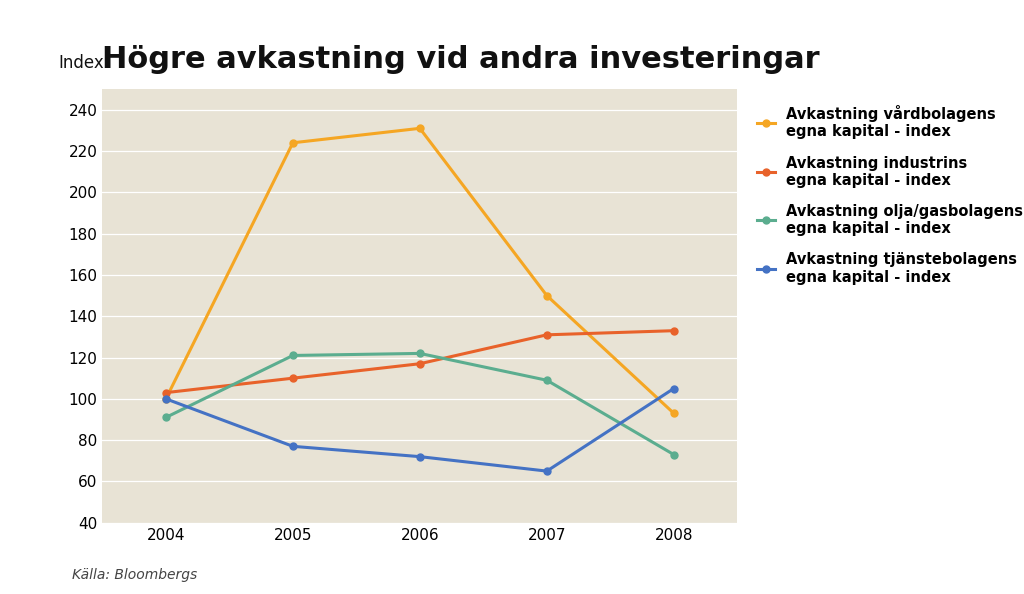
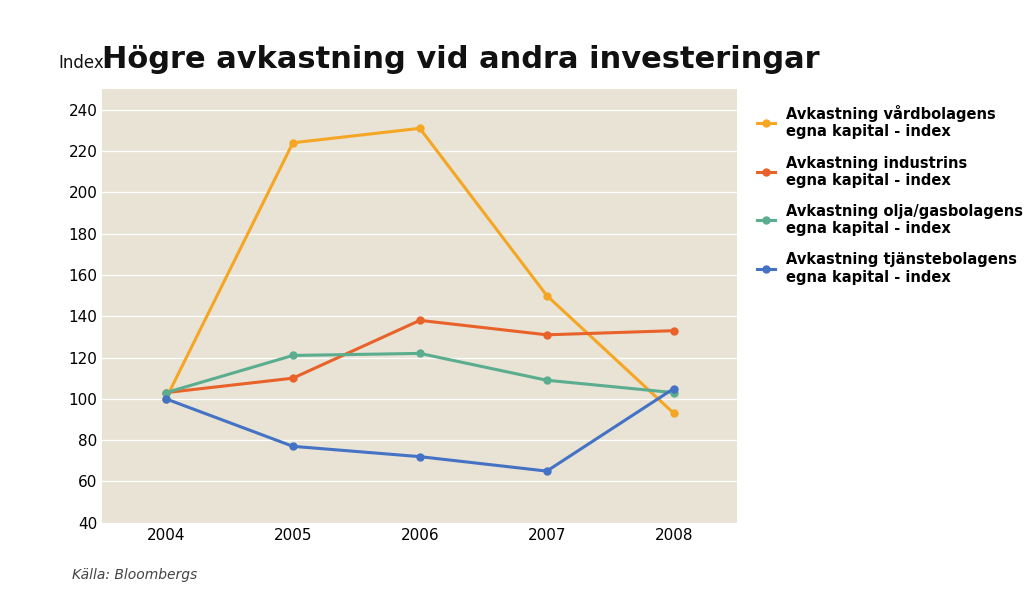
Avkastning olja/gasbolagens egna kapital - index/2004: 91 -> 103
Avkastning industrins egna kapital - index/2006: 117 -> 138
Avkastning olja/gasbolagens egna kapital - index/2008: 73 -> 103
